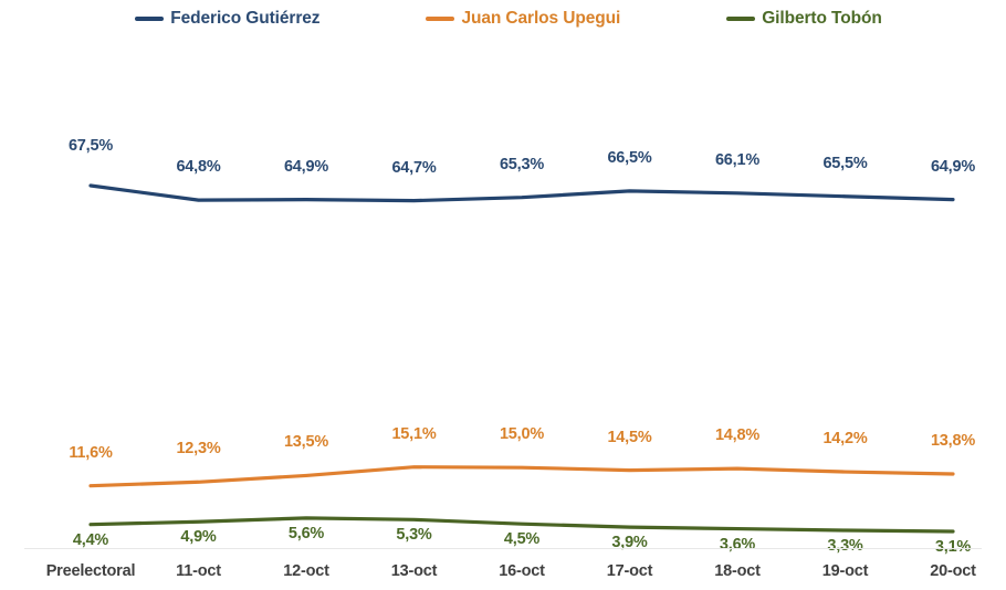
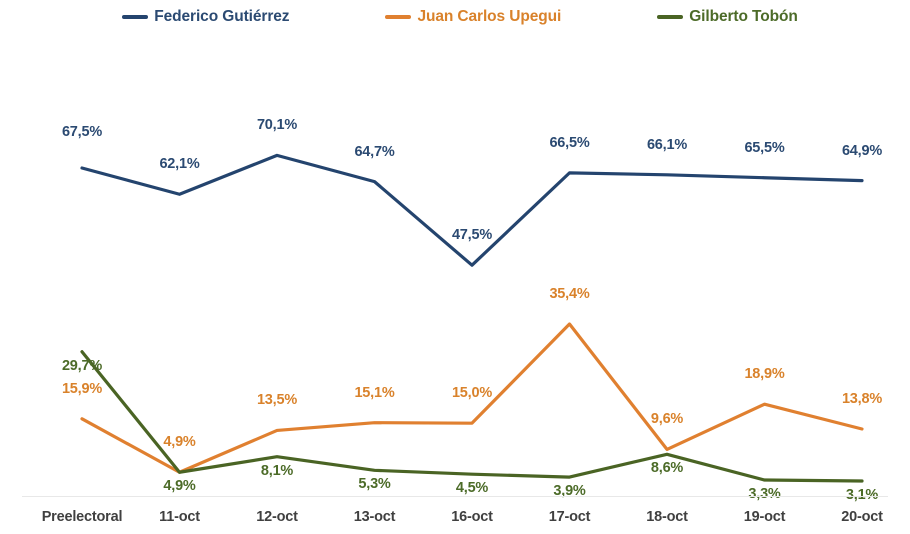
Juan Carlos Upegui/Preelectoral: 11,6% -> 15,9%
Gilberto Tobón/Preelectoral: 4,4% -> 29,7%
Federico Gutiérrez/11-oct: 64,8% -> 62,1%
Juan Carlos Upegui/11-oct: 12,3% -> 4,9%
Federico Gutiérrez/12-oct: 64,9% -> 70,1%
Gilberto Tobón/12-oct: 5,6% -> 8,1%
Federico Gutiérrez/16-oct: 65,3% -> 47,5%
Juan Carlos Upegui/17-oct: 14,5% -> 35,4%
Juan Carlos Upegui/18-oct: 14,8% -> 9,6%
Gilberto Tobón/18-oct: 3,6% -> 8,6%
Juan Carlos Upegui/19-oct: 14,2% -> 18,9%
